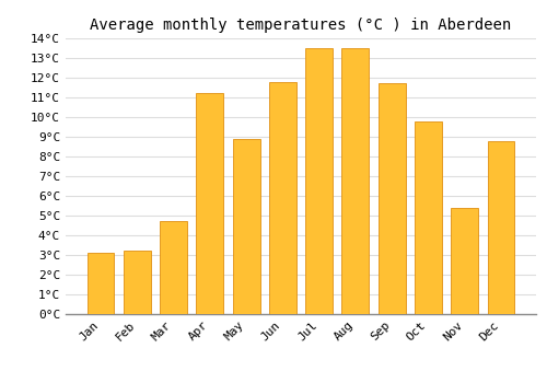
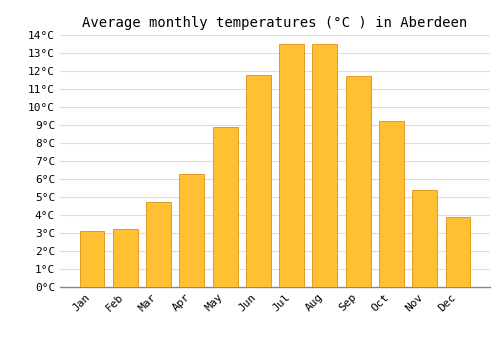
Apr: 11.2°C -> 6.3°C
Oct: 9.8°C -> 9.2°C
Dec: 8.8°C -> 3.9°C
